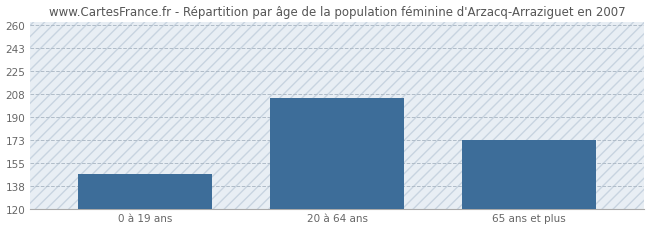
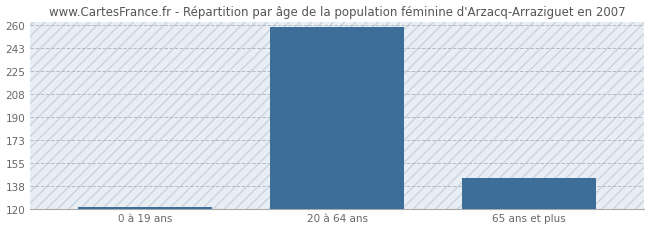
0 à 19 ans: 147 -> 122
20 à 64 ans: 205 -> 259
65 ans et plus: 173 -> 144
